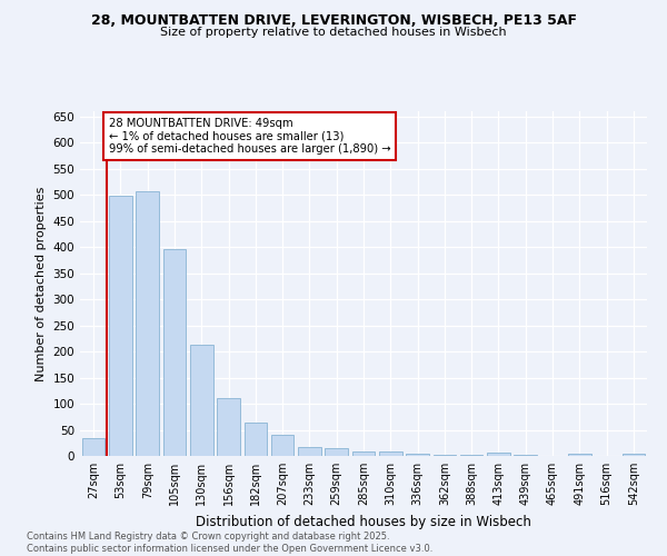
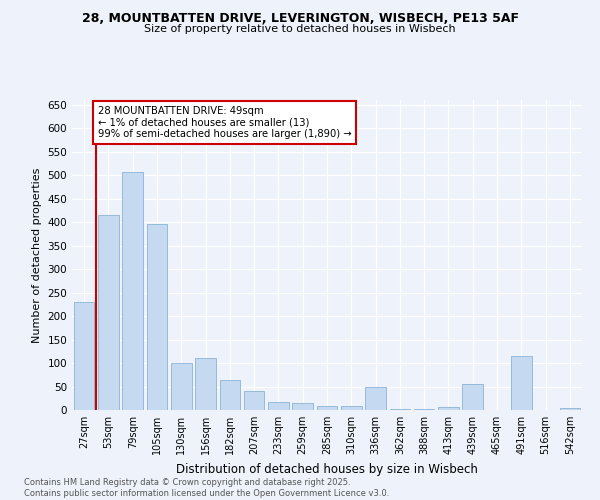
27sqm: 35 -> 230
53sqm: 499 -> 415
130sqm: 212 -> 100
336sqm: 5 -> 50
439sqm: 2 -> 55
491sqm: 4 -> 115
